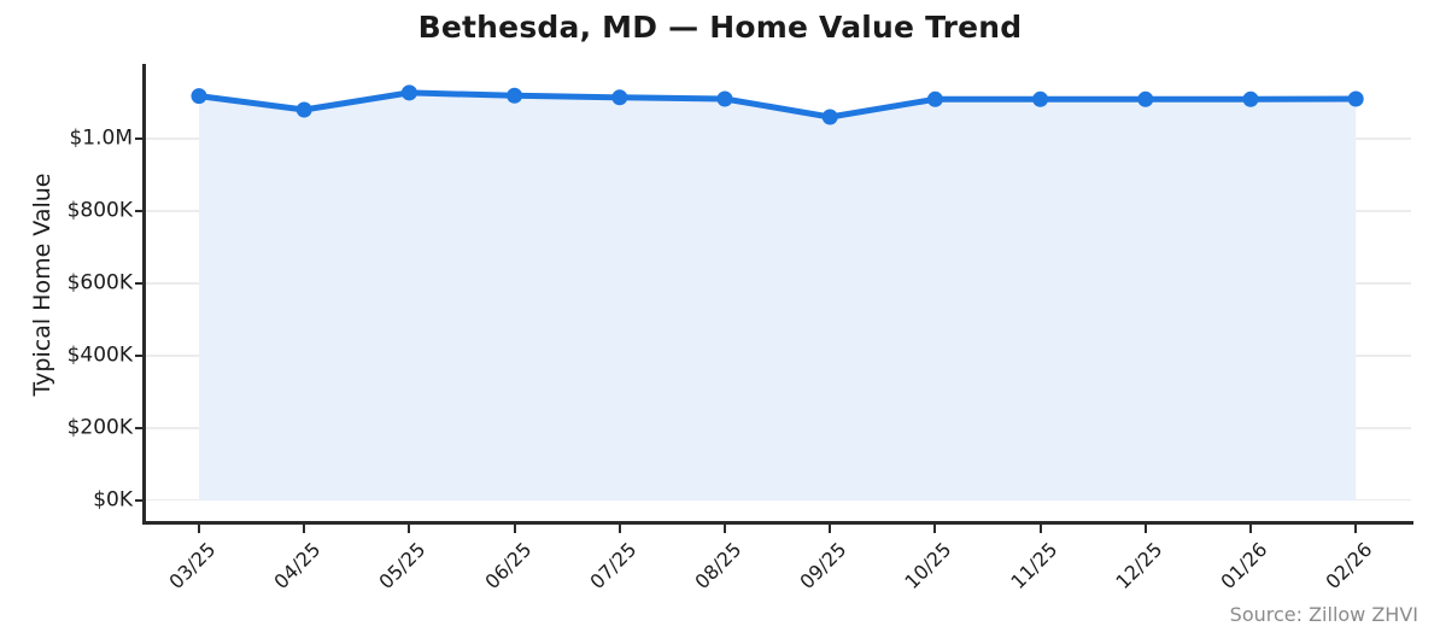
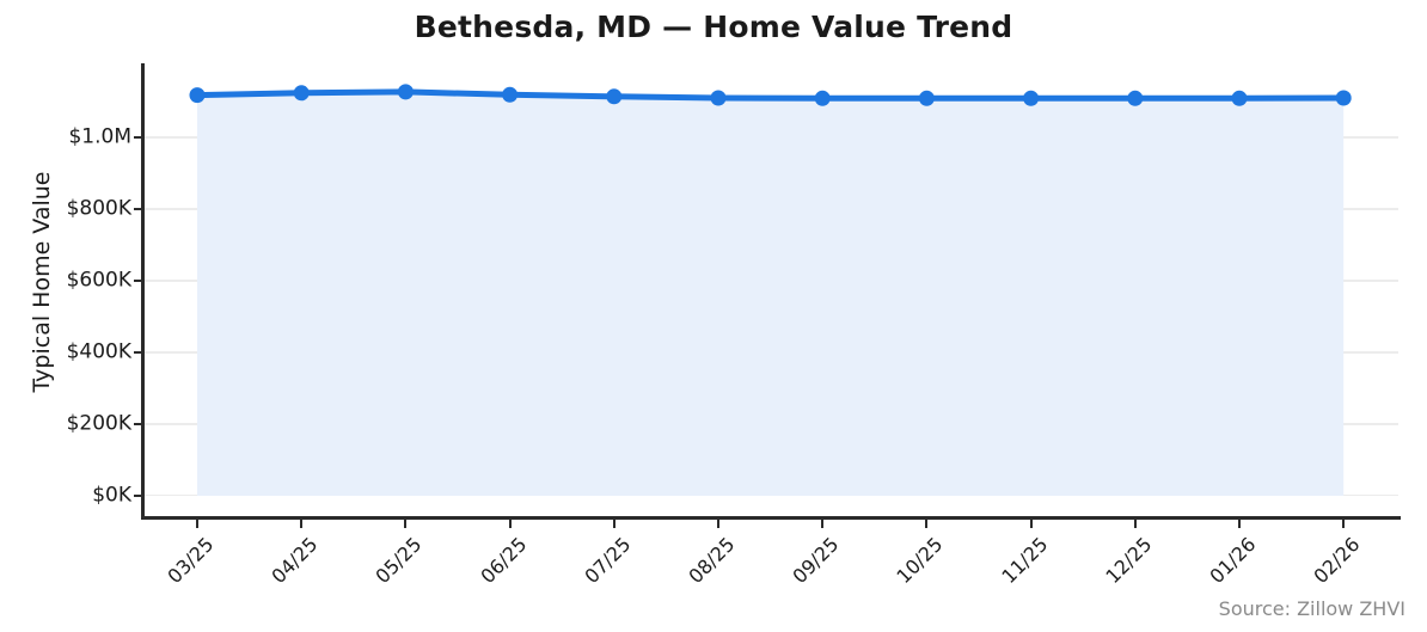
04/25: $1080K -> $1120K
09/25: $1060K -> $1110K
